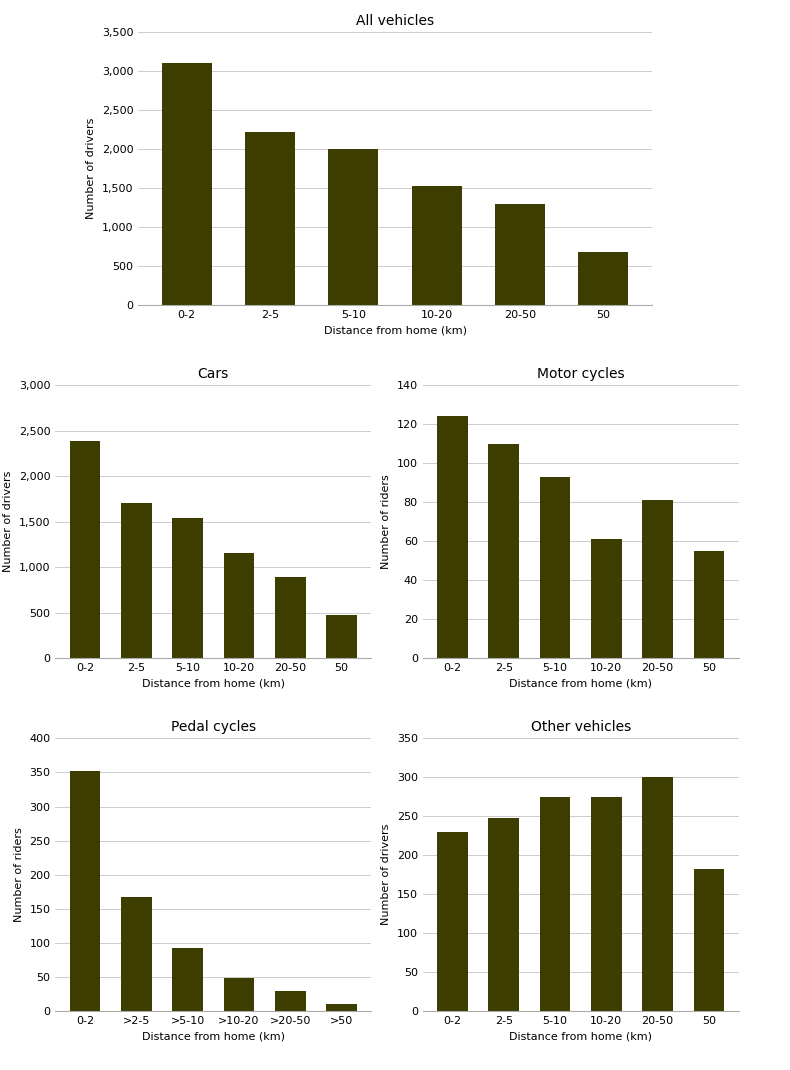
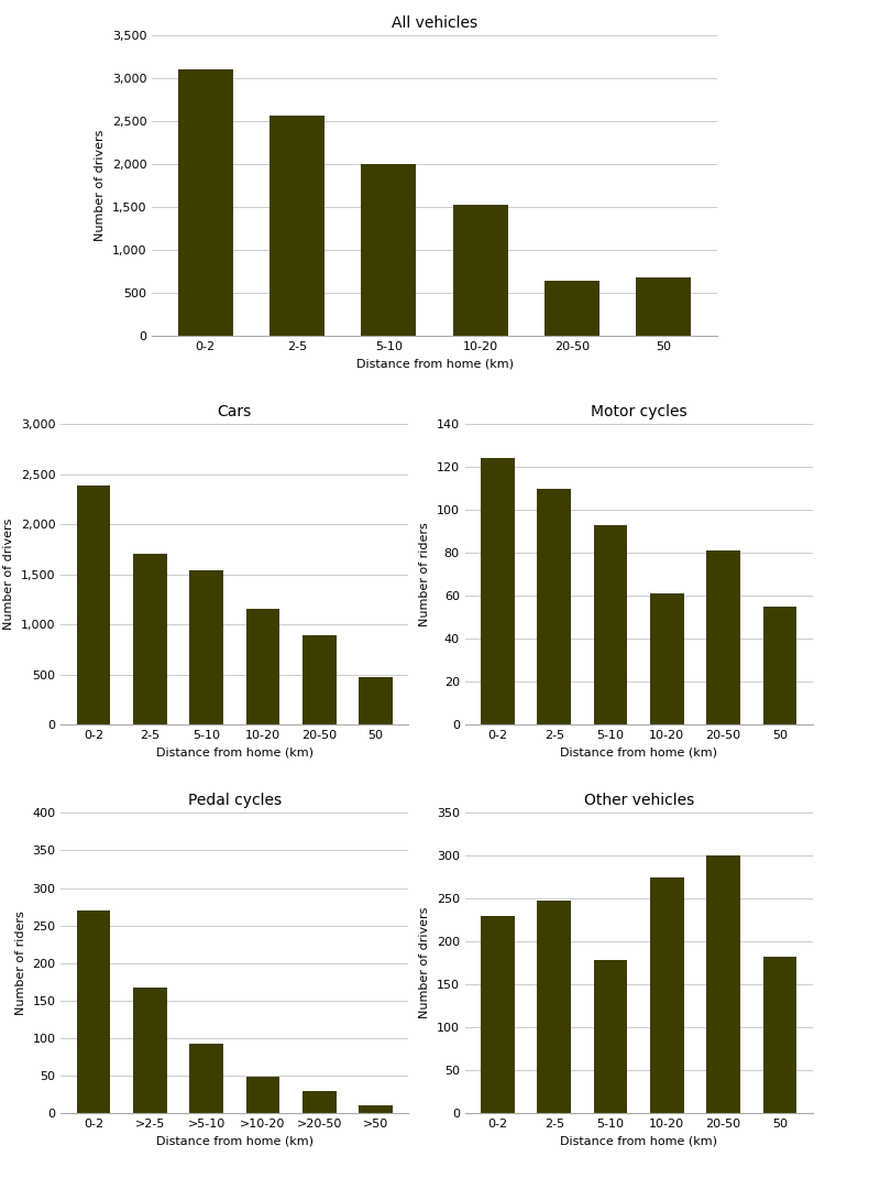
All vehicles/2-5: 2,220 -> 2,560
All vehicles/20-50: 1,290 -> 640
Pedal cycles/0-2: 352 -> 270
Other vehicles/5-10: 275 -> 178
